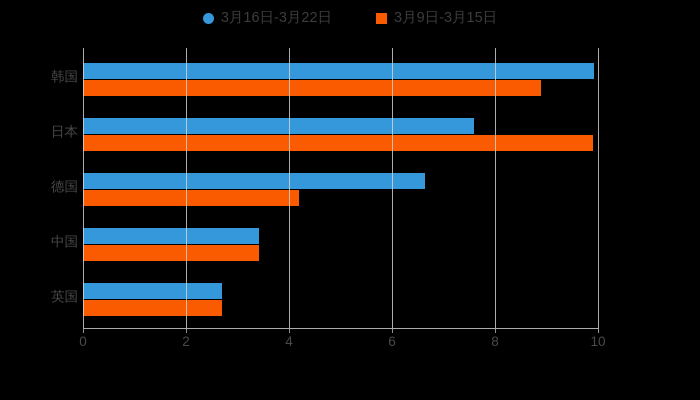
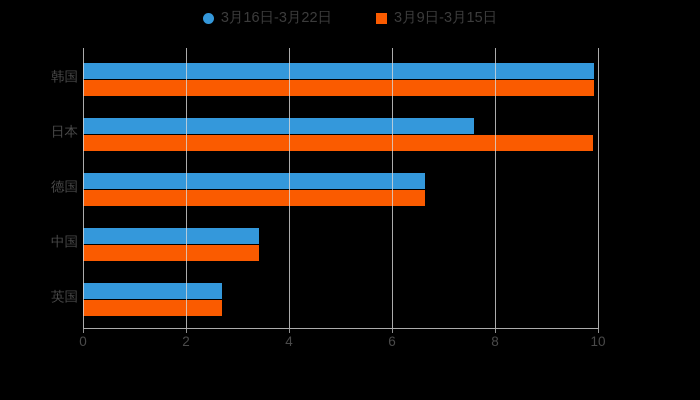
3月9日-3月15日/韩国: 8.9 -> 9.9
3月9日-3月15日/德国: 4.2 -> 6.6
